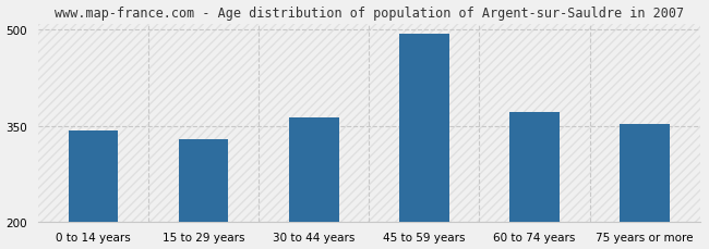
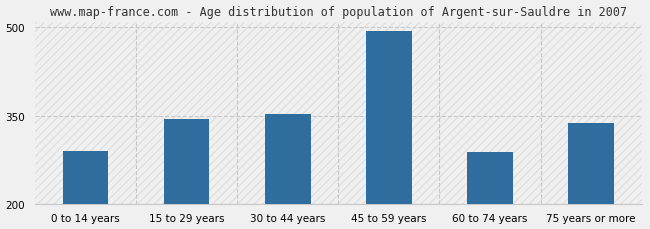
0 to 14 years: 343 -> 290
15 to 29 years: 329 -> 344
30 to 44 years: 362 -> 352
60 to 74 years: 372 -> 288
75 years or more: 353 -> 338
